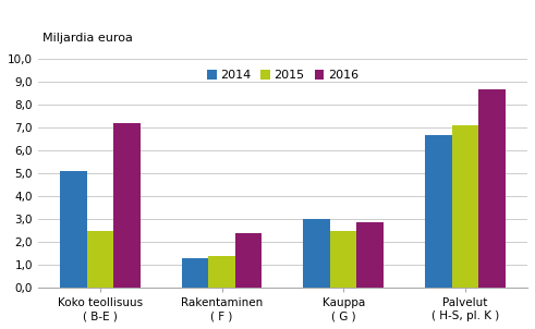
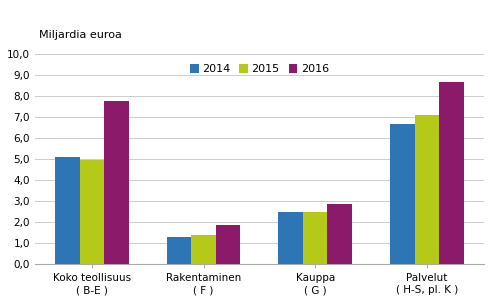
2015/Koko teollisuus ( B-E ): 2,50 -> 4,95
2016/Koko teollisuus ( B-E ): 7,2 -> 7,8
2016/Rakentaminen ( F ): 2,4 -> 1,9
2014/Kauppa ( G ): 3,0 -> 2,5
